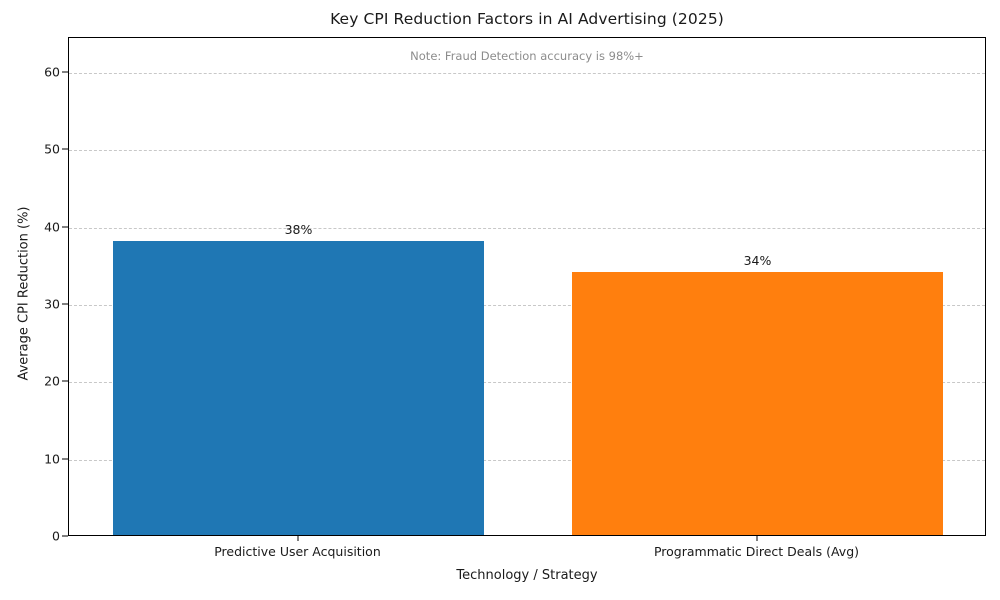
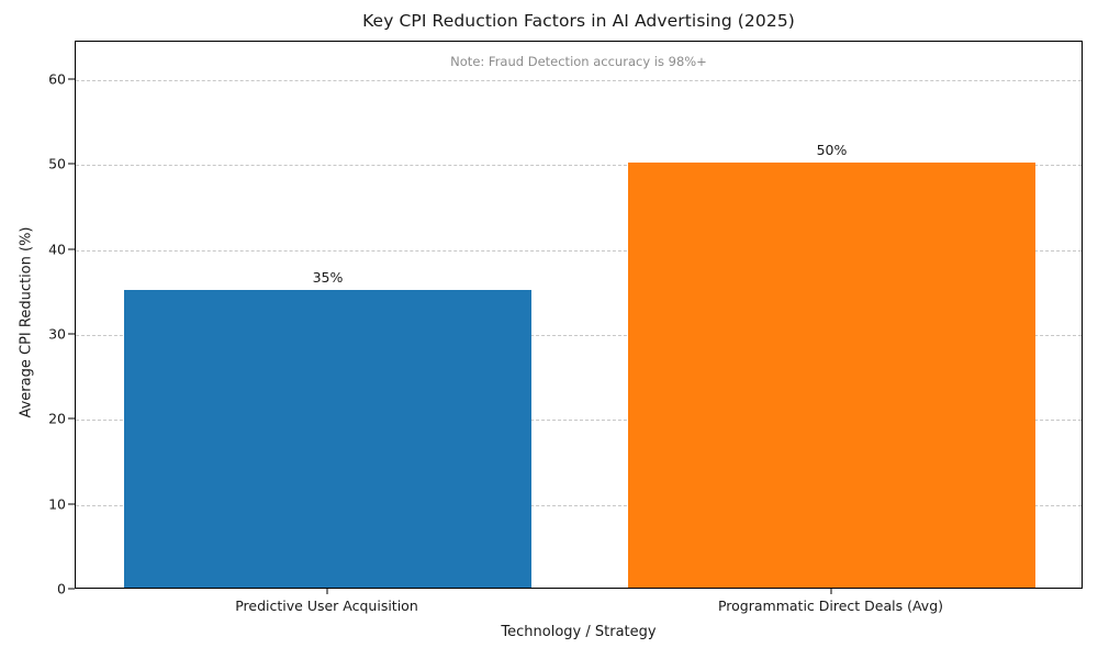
Predictive User Acquisition: 38% -> 35%
Programmatic Direct Deals (Avg): 34% -> 50%
